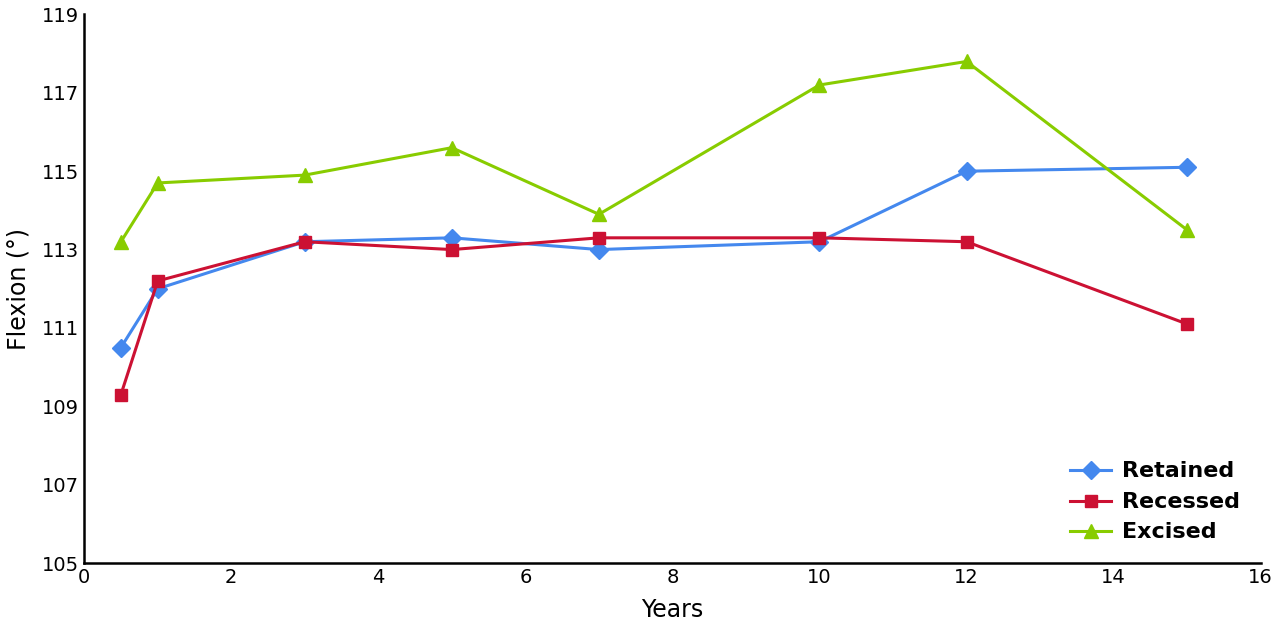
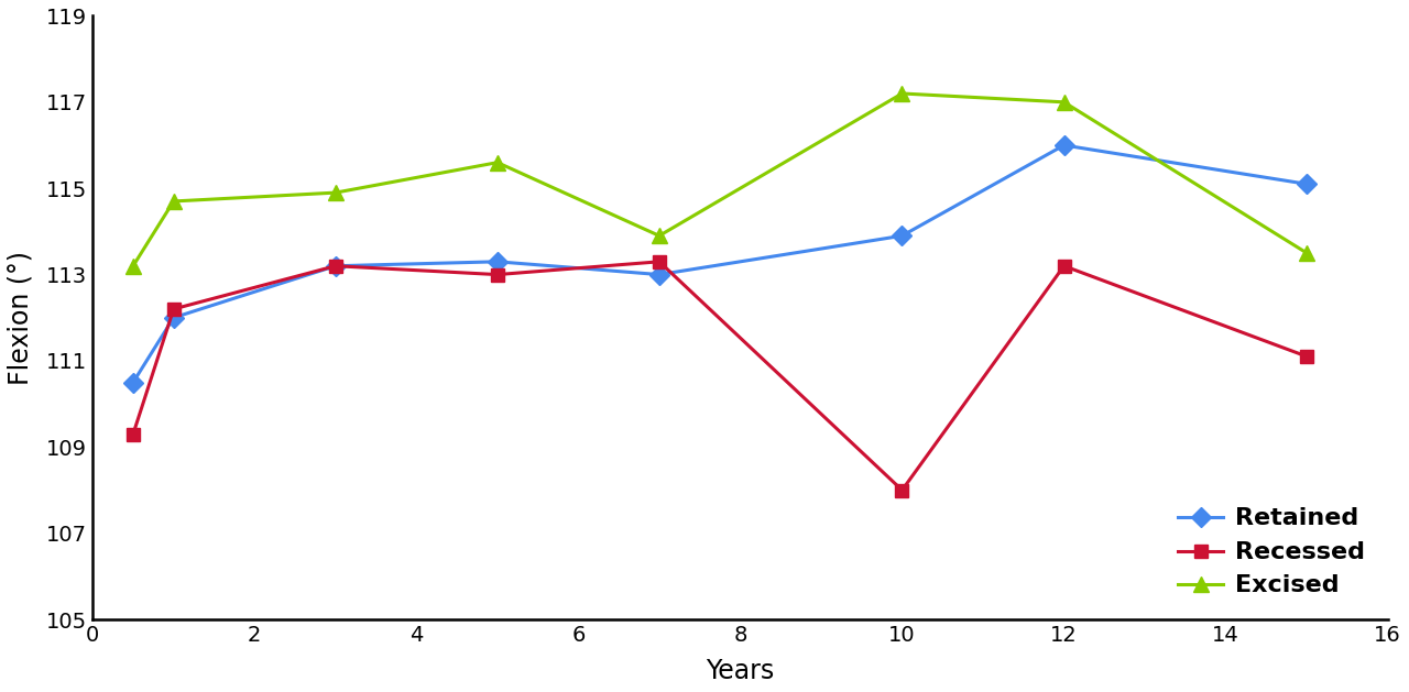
Retained/10: 113.2 -> 113.9
Recessed/10: 113.3 -> 108.0
Retained/12: 115.0 -> 116.0
Excised/12: 117.8 -> 117.0
